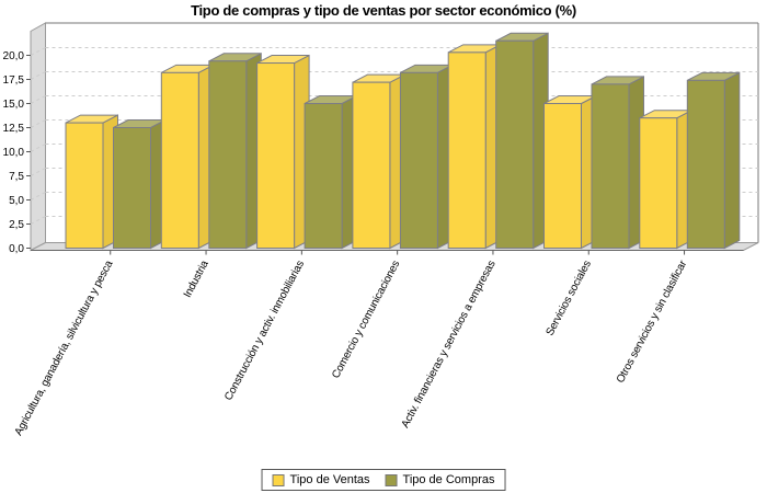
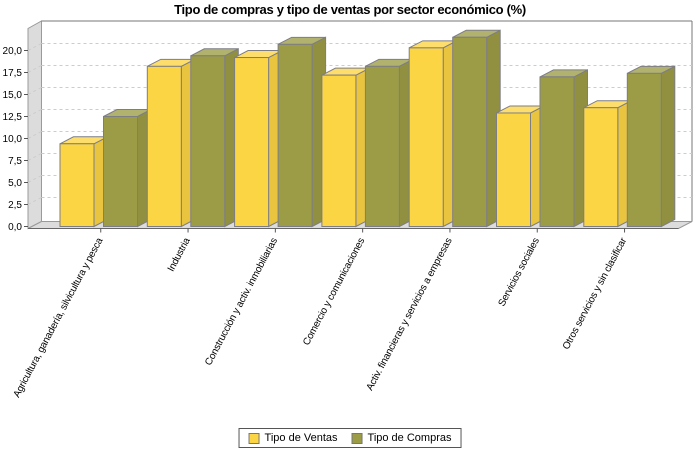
Tipo de Ventas/Agricultura, ganadería, silvicultura y pesca: 13 -> 9
Tipo de Compras/Construcción y activ. inmobiliarias: 15 -> 21
Tipo de Ventas/Servicios sociales: 15 -> 13
